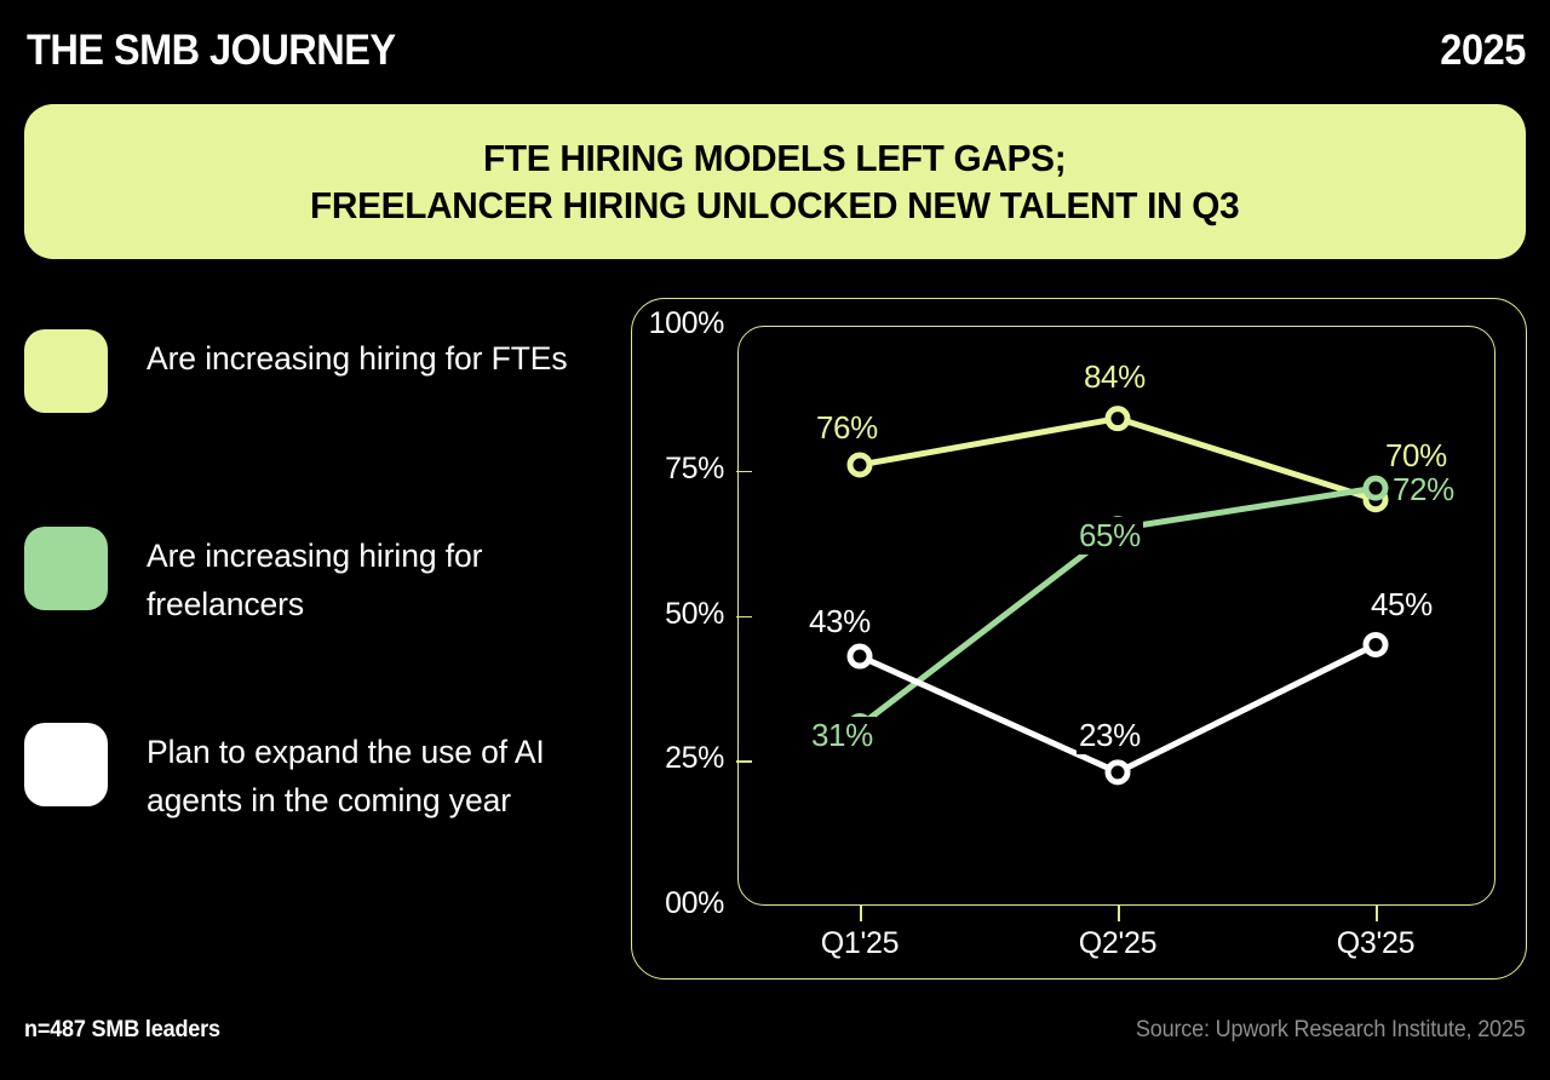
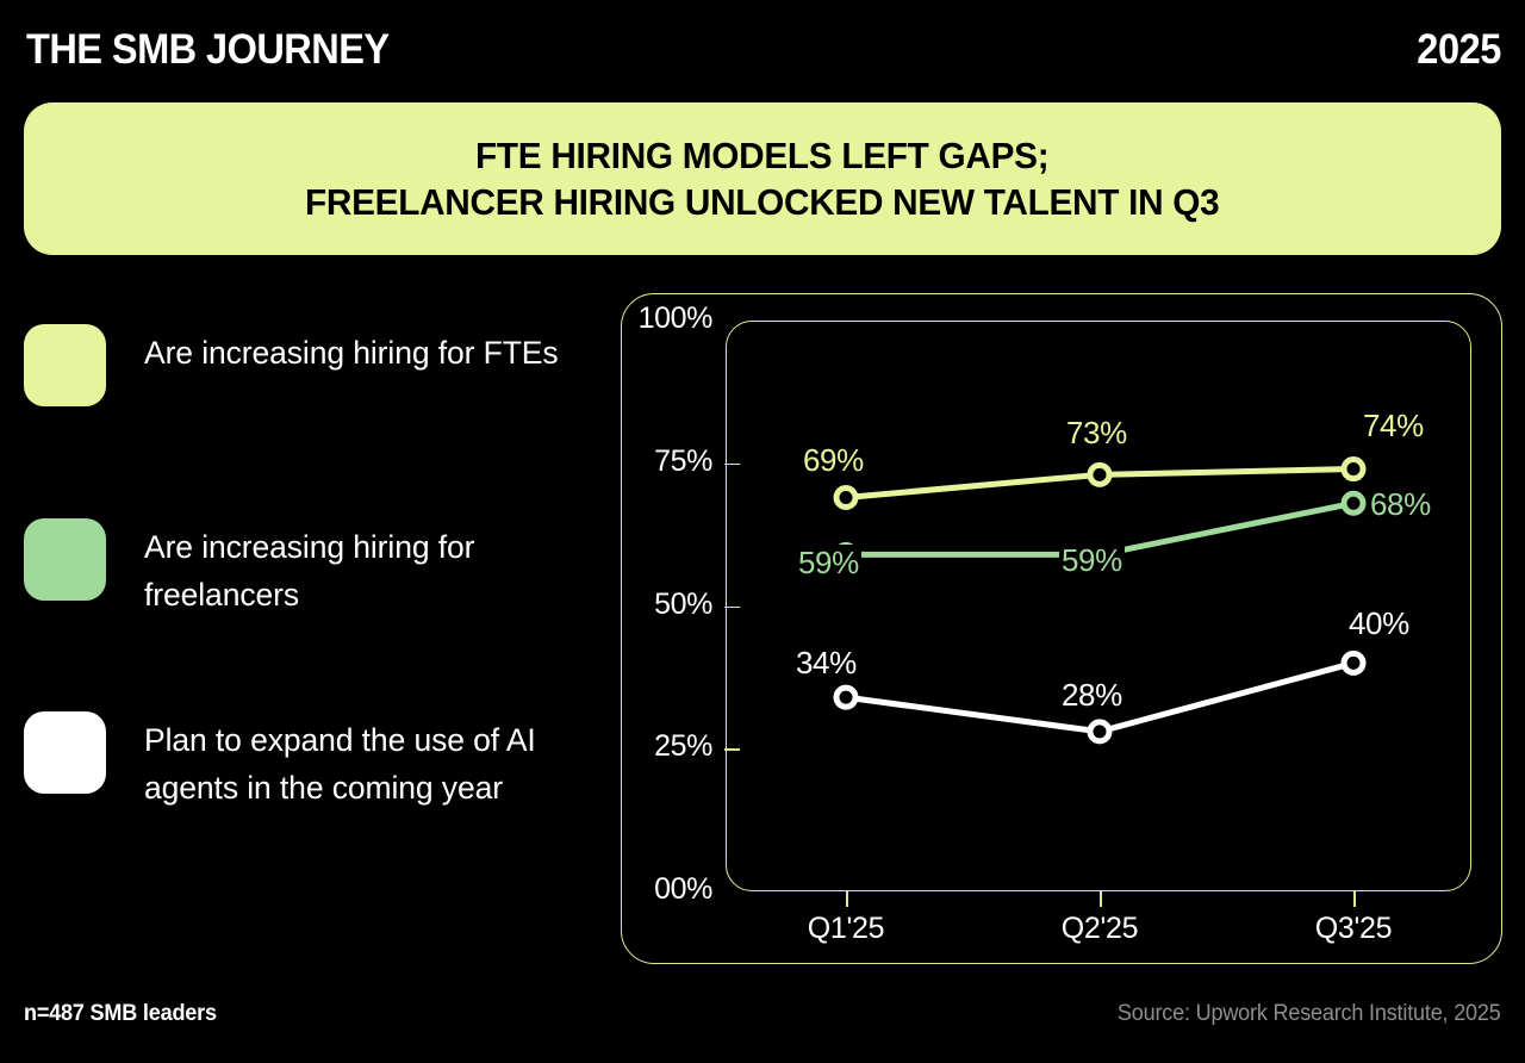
Are increasing hiring for FTEs/Q1'25: 76% -> 69%
Are increasing hiring for freelancers/Q1'25: 31% -> 59%
Plan to expand the use of AI agents in the coming year/Q1'25: 43% -> 34%
Are increasing hiring for FTEs/Q2'25: 84% -> 73%
Are increasing hiring for freelancers/Q2'25: 65% -> 59%
Plan to expand the use of AI agents in the coming year/Q2'25: 23% -> 28%
Are increasing hiring for FTEs/Q3'25: 70% -> 74%
Are increasing hiring for freelancers/Q3'25: 72% -> 68%
Plan to expand the use of AI agents in the coming year/Q3'25: 45% -> 40%
